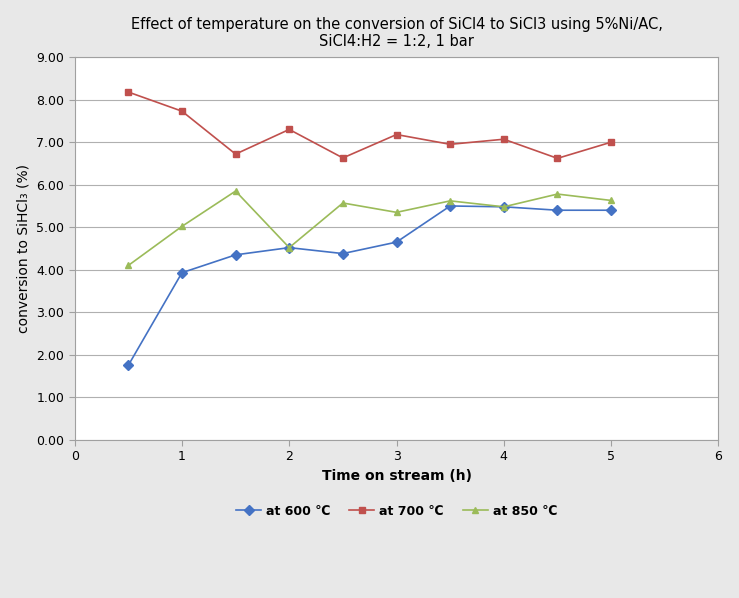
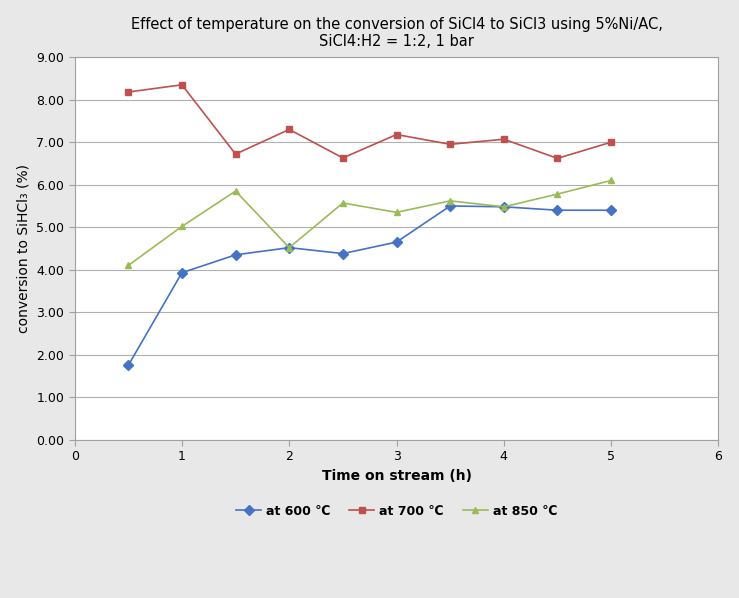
at 700 ℃/1: 7.73 -> 8.35
at 850 ℃/5: 5.63 -> 6.10
